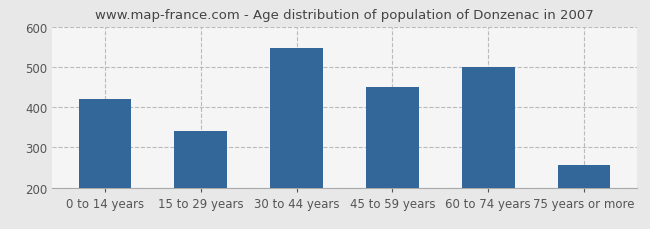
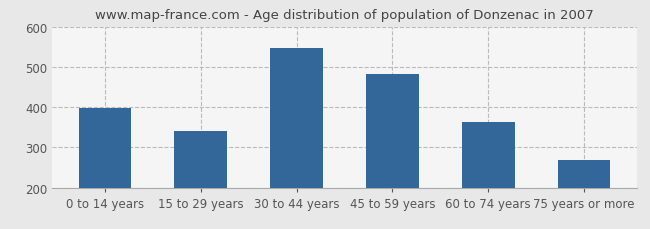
0 to 14 years: 420 -> 398
45 to 59 years: 450 -> 483
60 to 74 years: 500 -> 363
75 years or more: 255 -> 268
